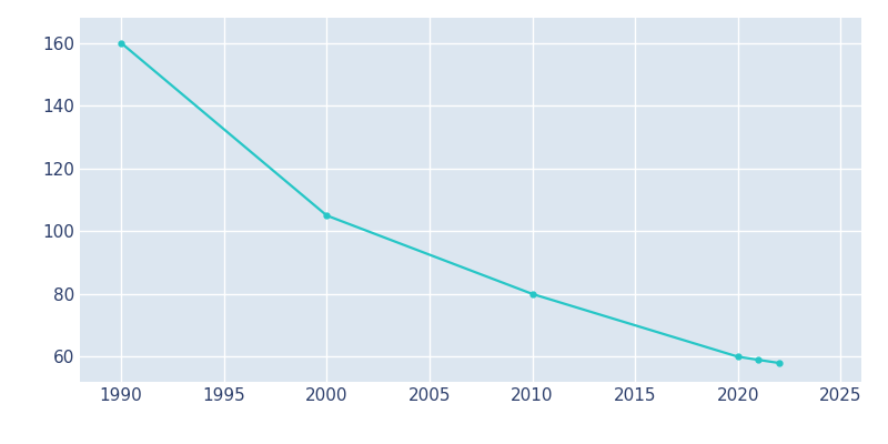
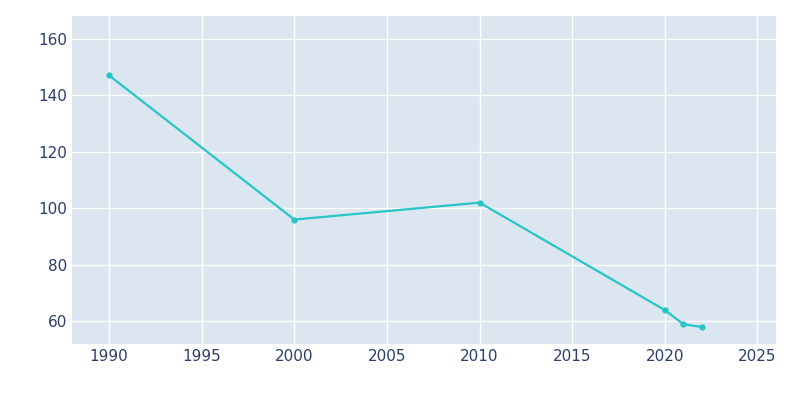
1990: 160 -> 147
2000: 105 -> 96
2010: 80 -> 102
2020: 60 -> 64
